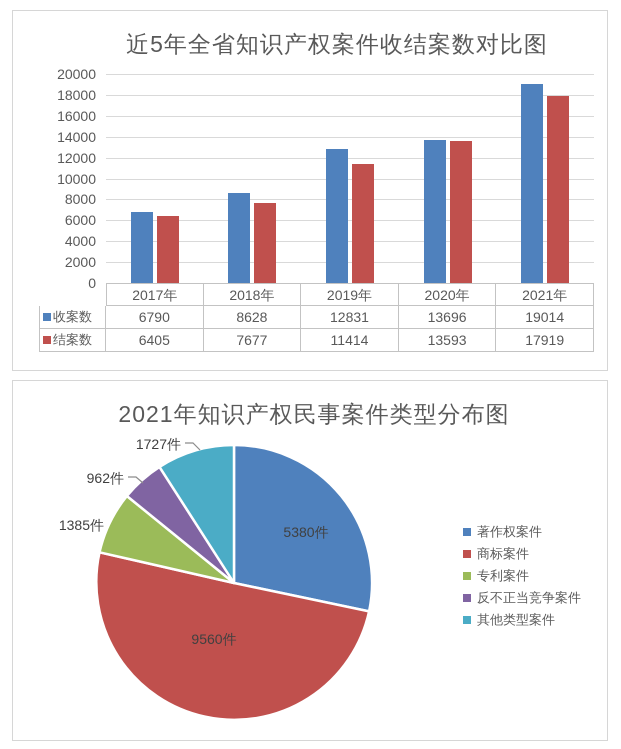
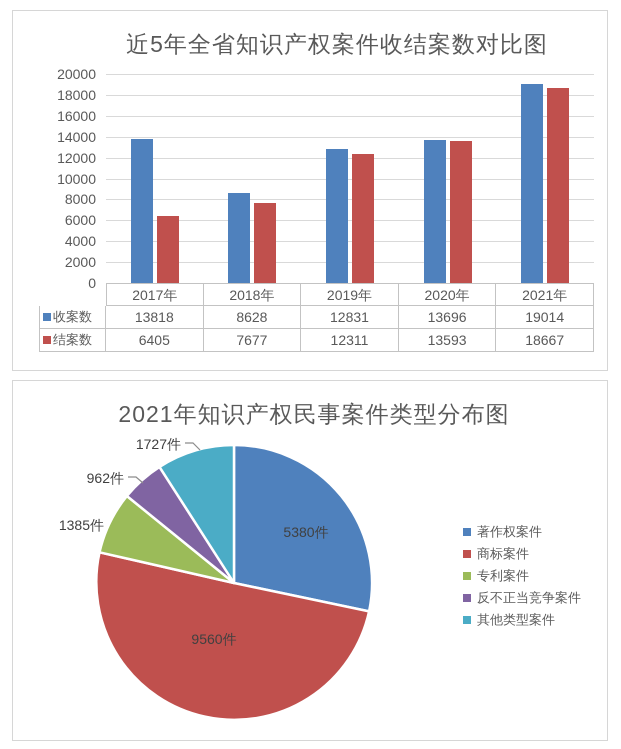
近5年全省知识产权案件收结案数对比图/收案数/2017年: 6790 -> 13818
近5年全省知识产权案件收结案数对比图/结案数/2019年: 11414 -> 12311
近5年全省知识产权案件收结案数对比图/结案数/2021年: 17919 -> 18667
